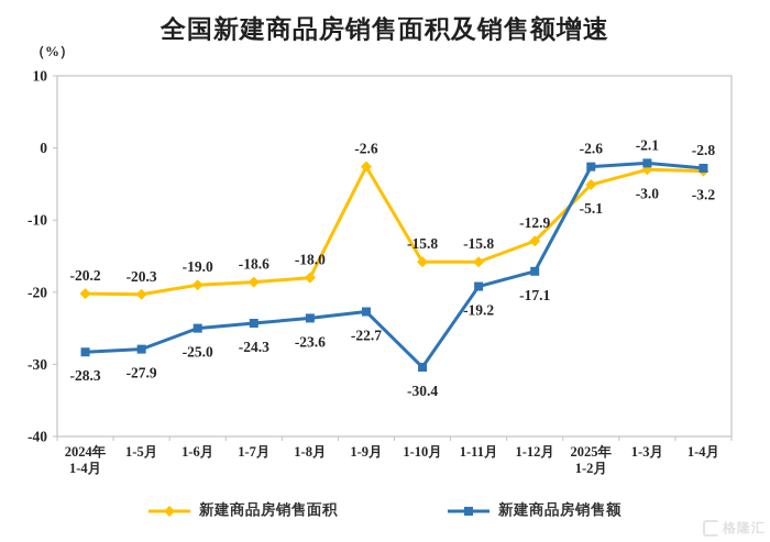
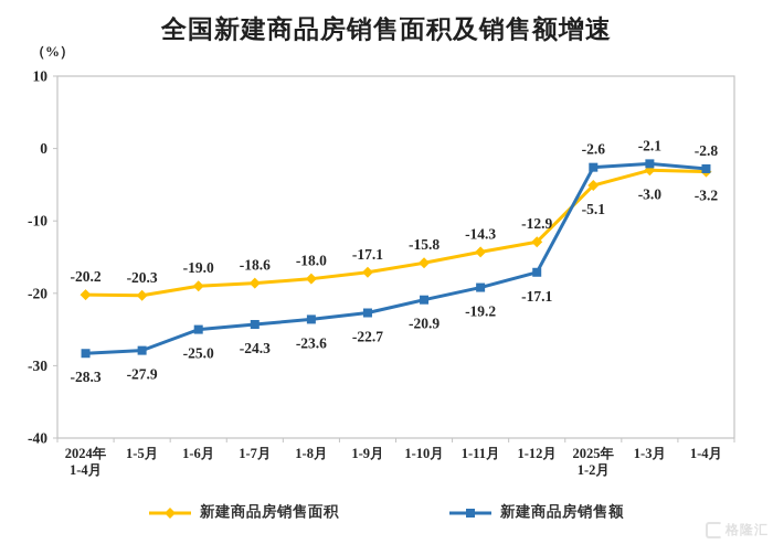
新建商品房销售面积/1-9月: -2.6 -> -17.1
新建商品房销售额/1-10月: -30.4 -> -20.9
新建商品房销售面积/1-11月: -15.8 -> -14.3
